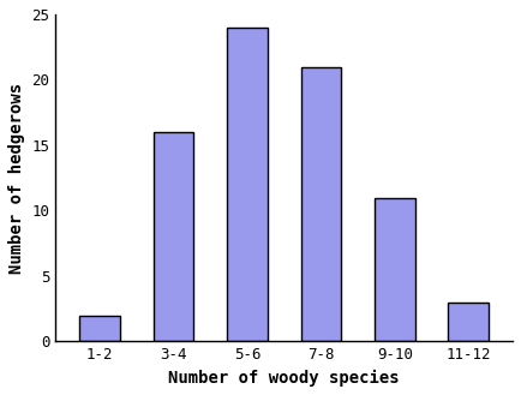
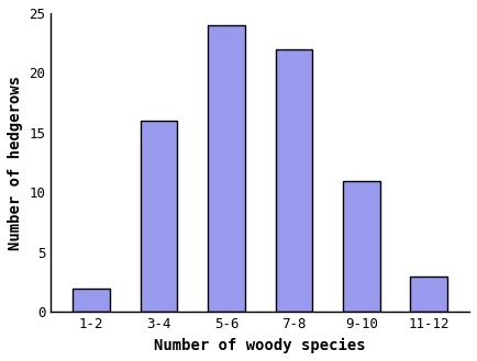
7-8: 21 -> 22
